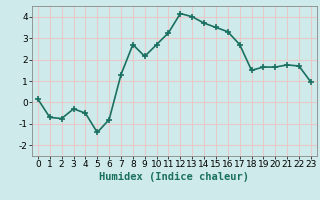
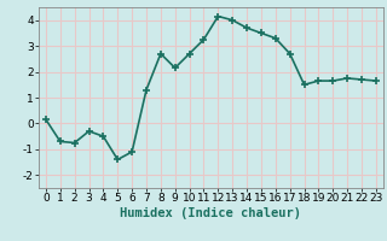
6: -0.80 -> -1.10
23: 0.95 -> 1.65
